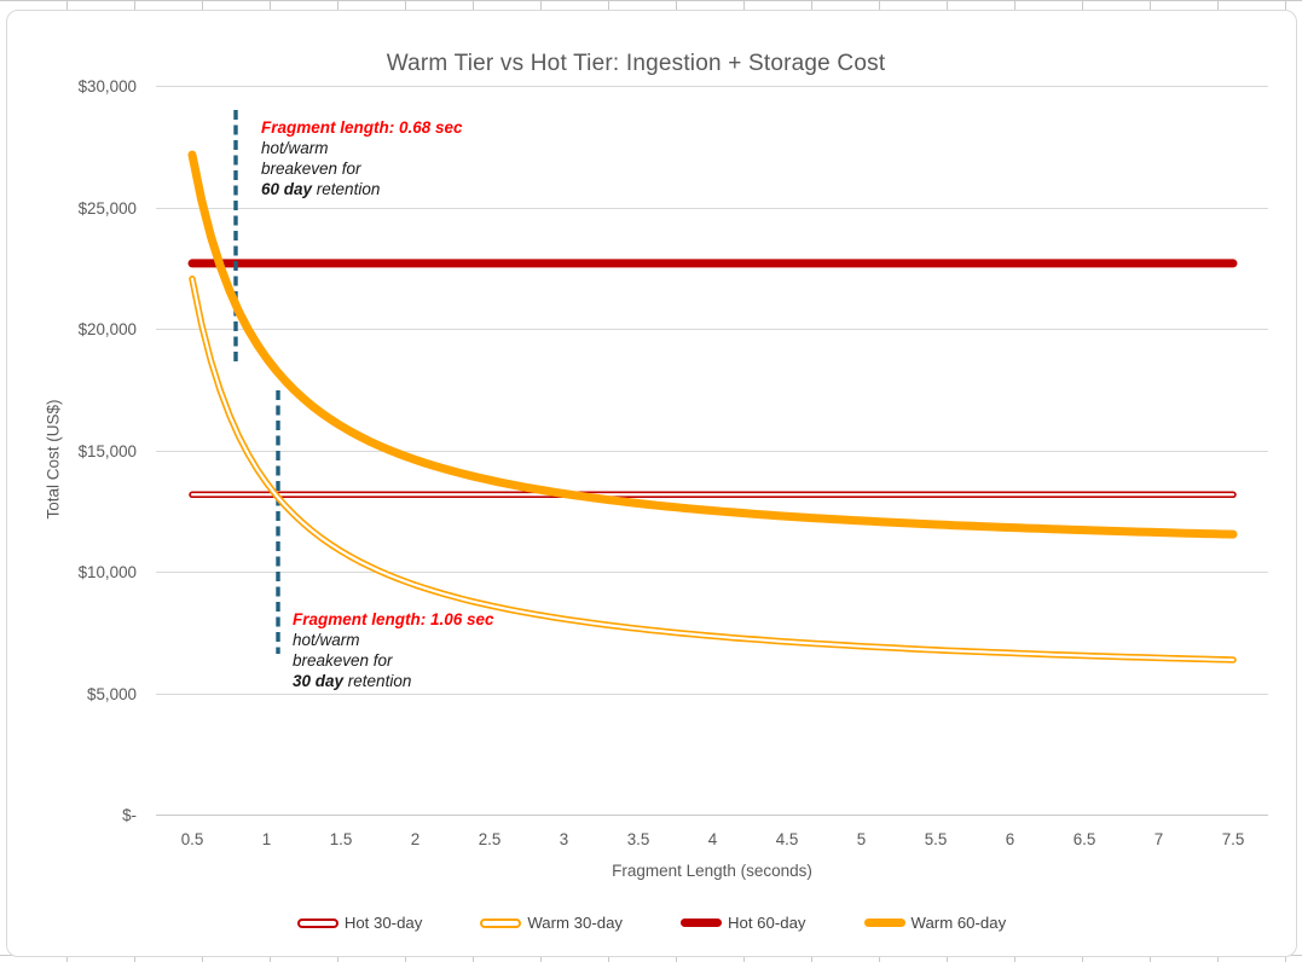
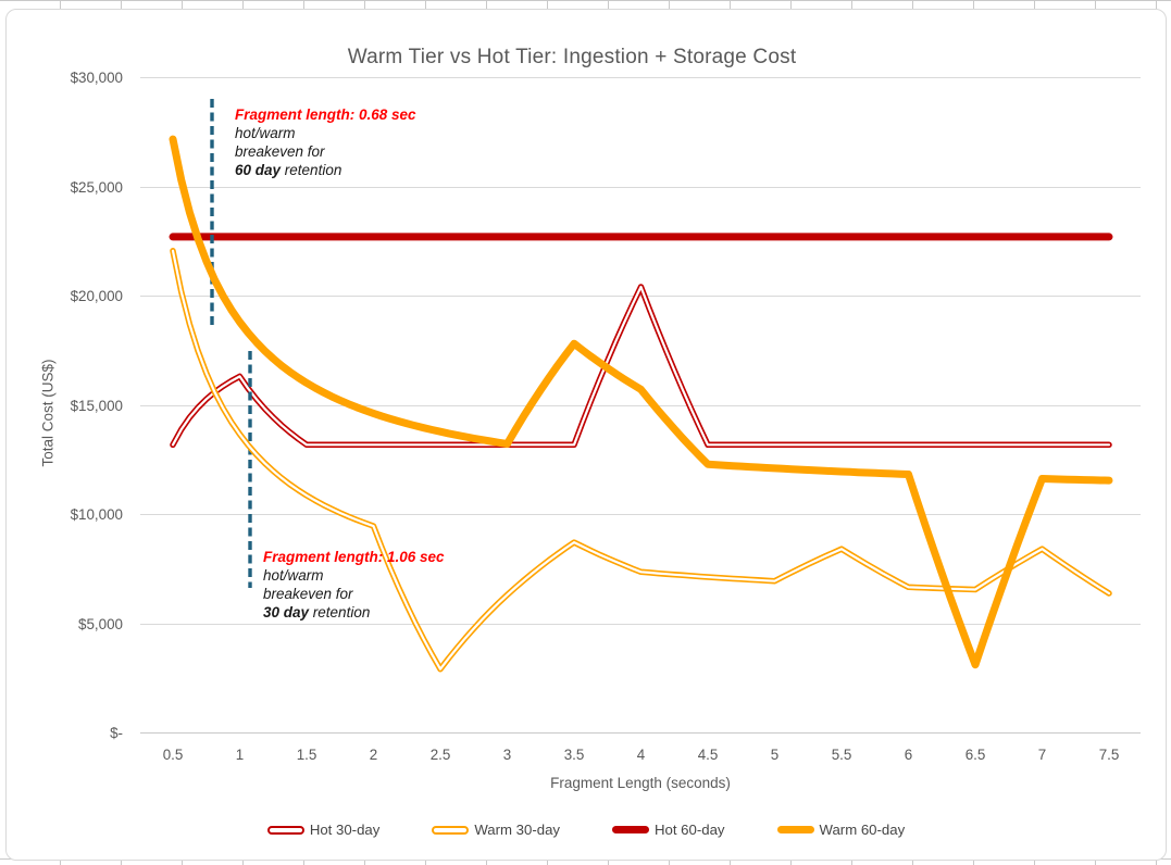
Hot 30-day/1: $13200 -> $16300
Warm 30-day/2.5: $8600 -> $2900
Warm 30-day/3: $8000 -> $6300
Warm 30-day/3.5: $7600 -> $8700
Warm 60-day/3.5: $12800 -> $17800
Hot 30-day/4: $13200 -> $20400
Warm 60-day/4: $12500 -> $15700
Warm 30-day/5.5: $6800 -> $8400
Warm 60-day/6.5: $11700 -> $3100
Warm 30-day/7: $6400 -> $8400
